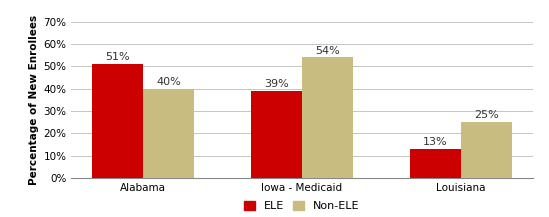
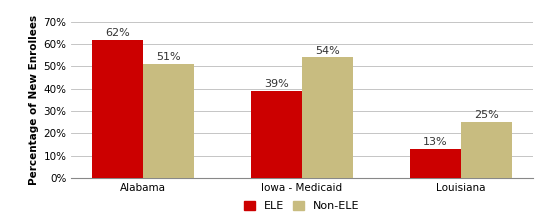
ELE/Alabama: 51% -> 62%
Non-ELE/Alabama: 40% -> 51%
